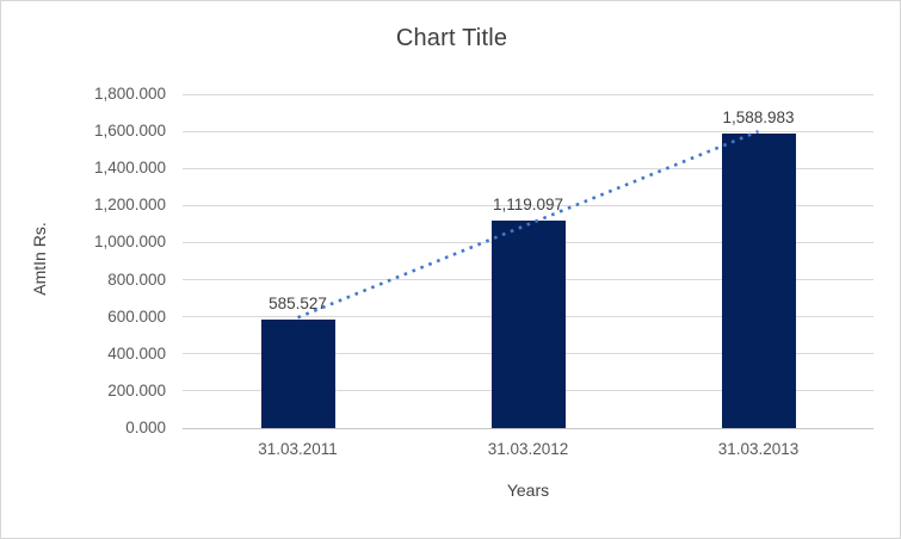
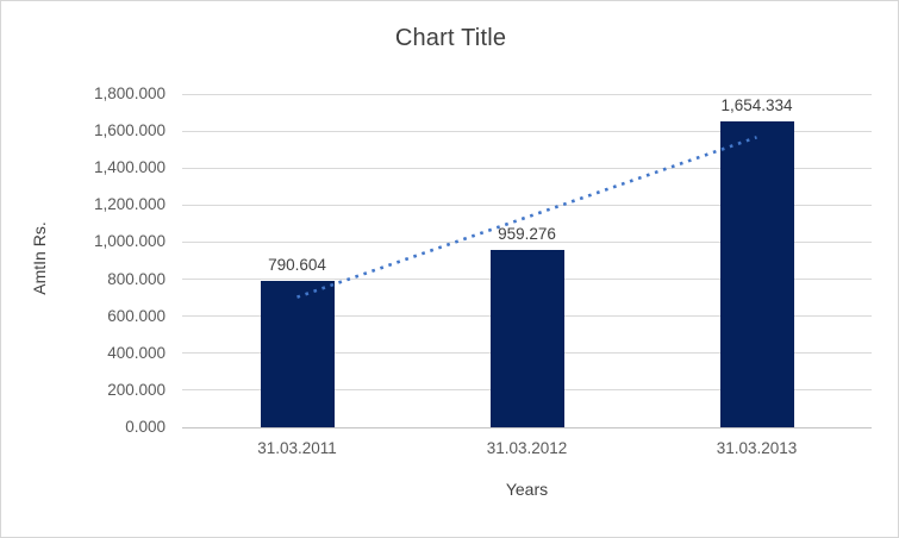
31.03.2011: 585.527 -> 790.604
31.03.2012: 1,119.097 -> 959.276
31.03.2013: 1,588.983 -> 1,654.334
